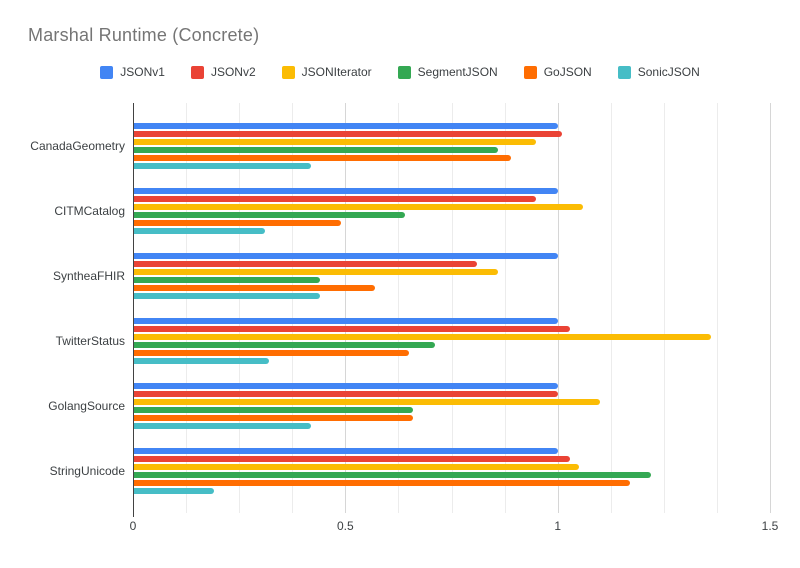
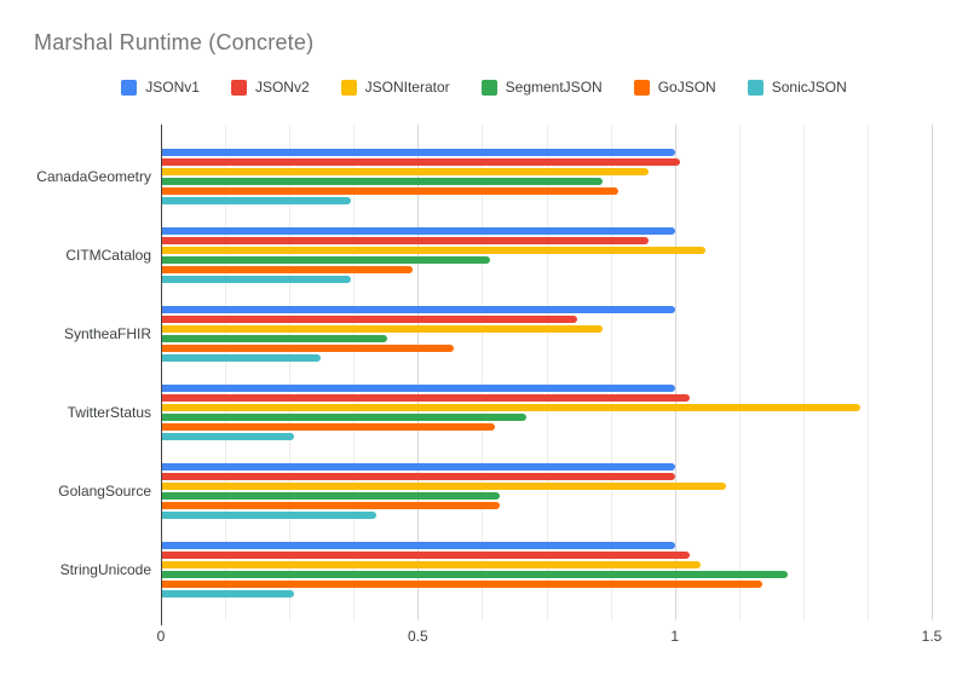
SonicJSON/CanadaGeometry: 0.42 -> 0.37
SonicJSON/CITMCatalog: 0.31 -> 0.37
SonicJSON/SyntheaFHIR: 0.44 -> 0.31
SonicJSON/TwitterStatus: 0.32 -> 0.26
SonicJSON/StringUnicode: 0.19 -> 0.26
